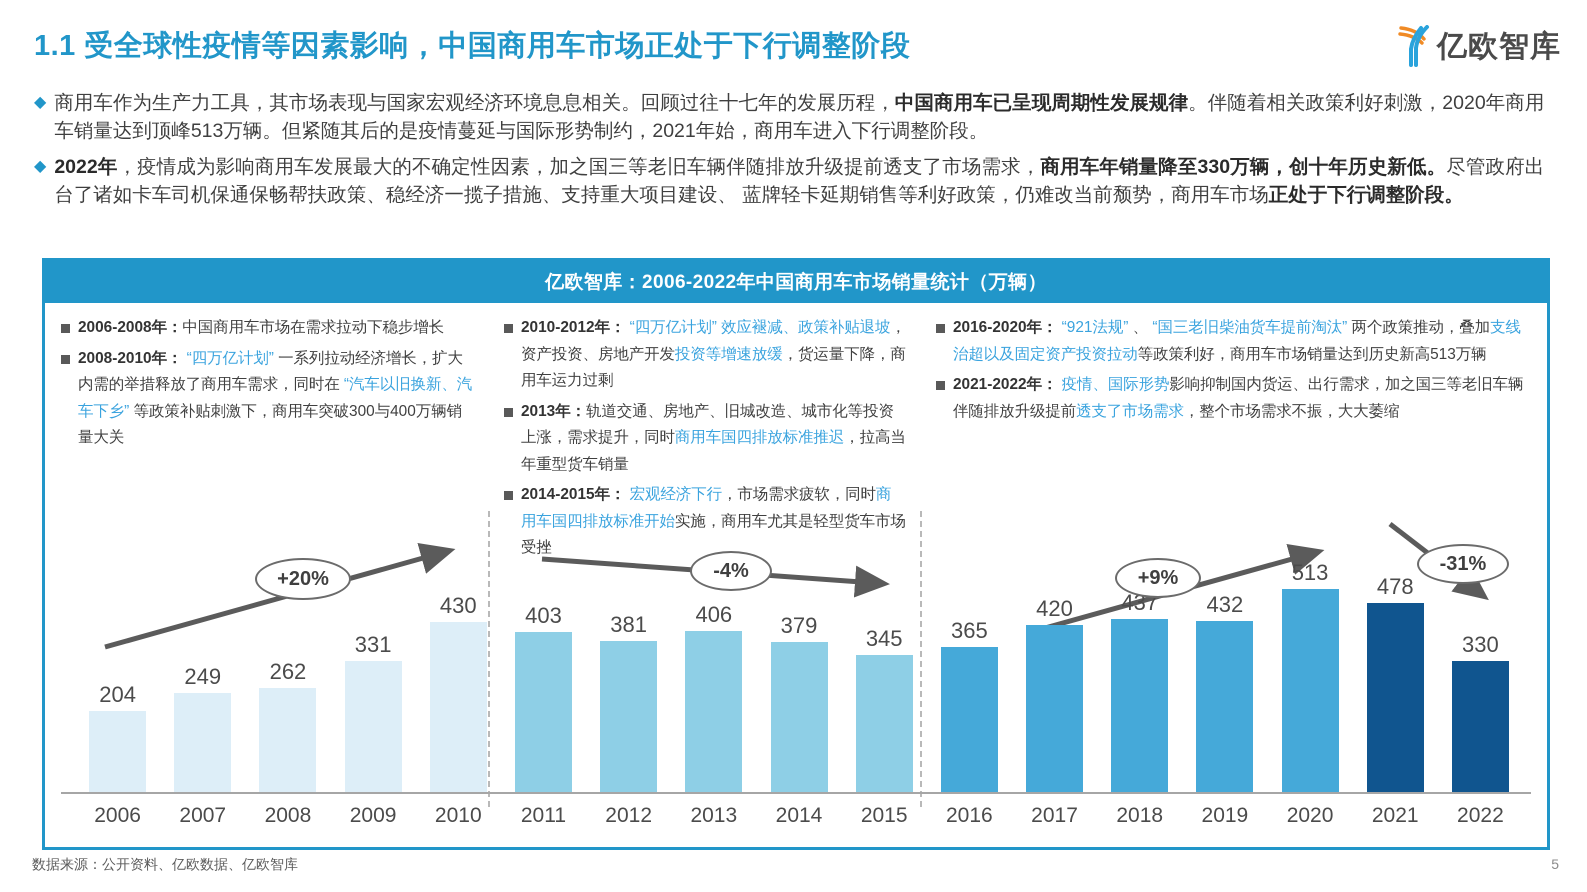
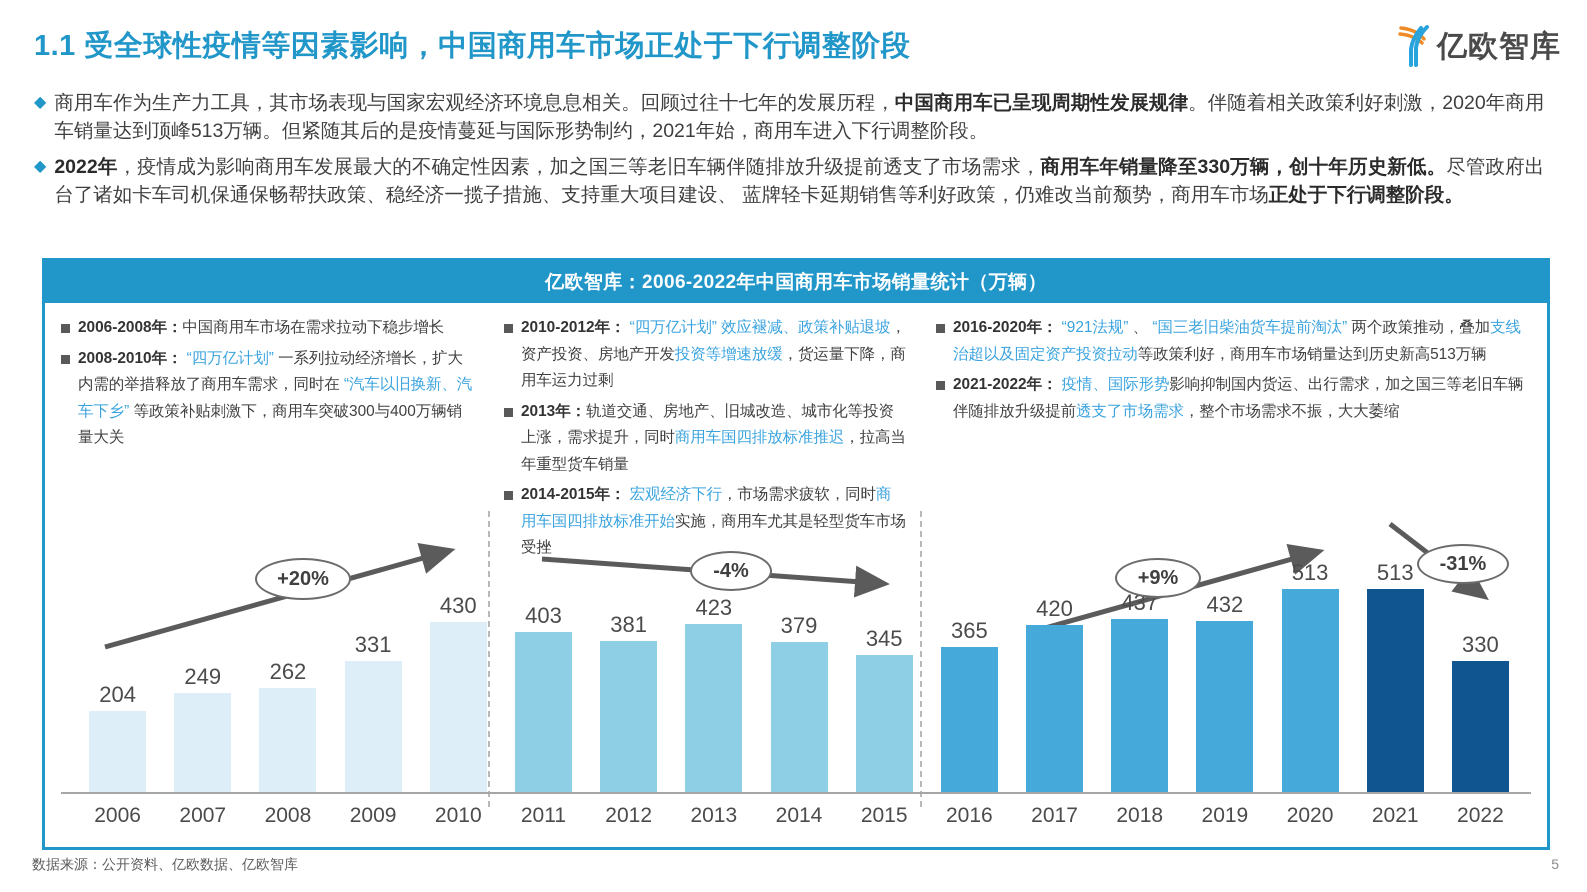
2013: 406 -> 423
2021: 478 -> 513
